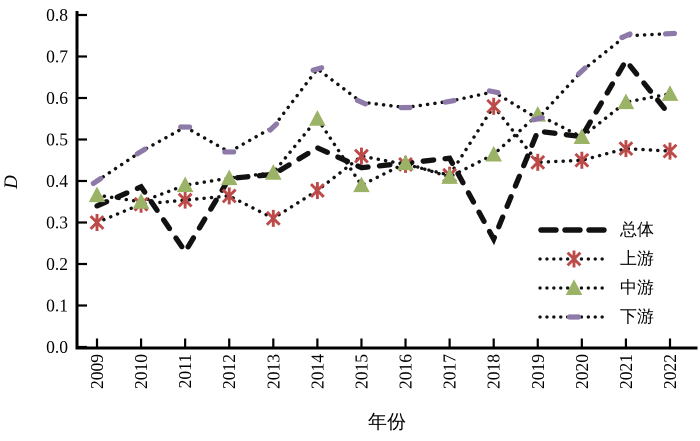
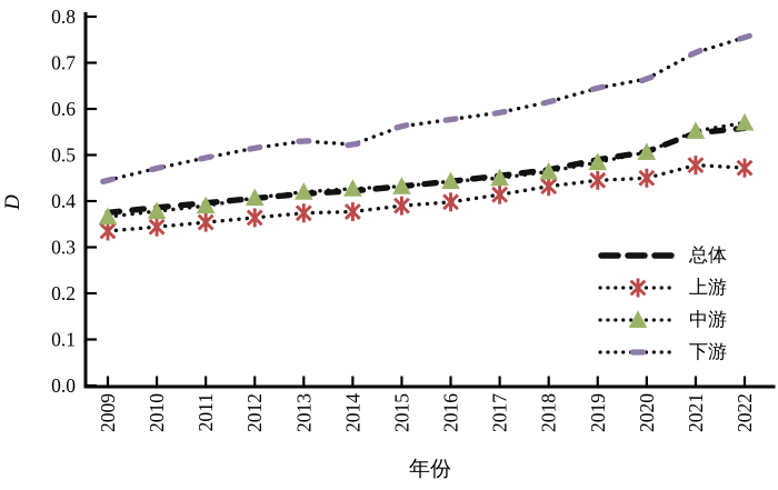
总体/2009: 0.34 -> 0.38
上游/2009: 0.30 -> 0.34
下游/2009: 0.40 -> 0.45
中游/2010: 0.35 -> 0.38
总体/2011: 0.23 -> 0.40
下游/2011: 0.53 -> 0.49
下游/2012: 0.47 -> 0.52
上游/2013: 0.31 -> 0.37
总体/2014: 0.48 -> 0.42
中游/2014: 0.55 -> 0.43
下游/2014: 0.67 -> 0.52
上游/2015: 0.46 -> 0.39
中游/2015: 0.39 -> 0.43
下游/2015: 0.59 -> 0.56
上游/2016: 0.44 -> 0.40
中游/2017: 0.41 -> 0.45
总体/2018: 0.26 -> 0.47
上游/2018: 0.58 -> 0.43
总体/2019: 0.52 -> 0.49
中游/2019: 0.56 -> 0.48
下游/2019: 0.55 -> 0.65
总体/2021: 0.69 -> 0.55
中游/2021: 0.59 -> 0.55
下游/2021: 0.75 -> 0.72
中游/2022: 0.61 -> 0.57
